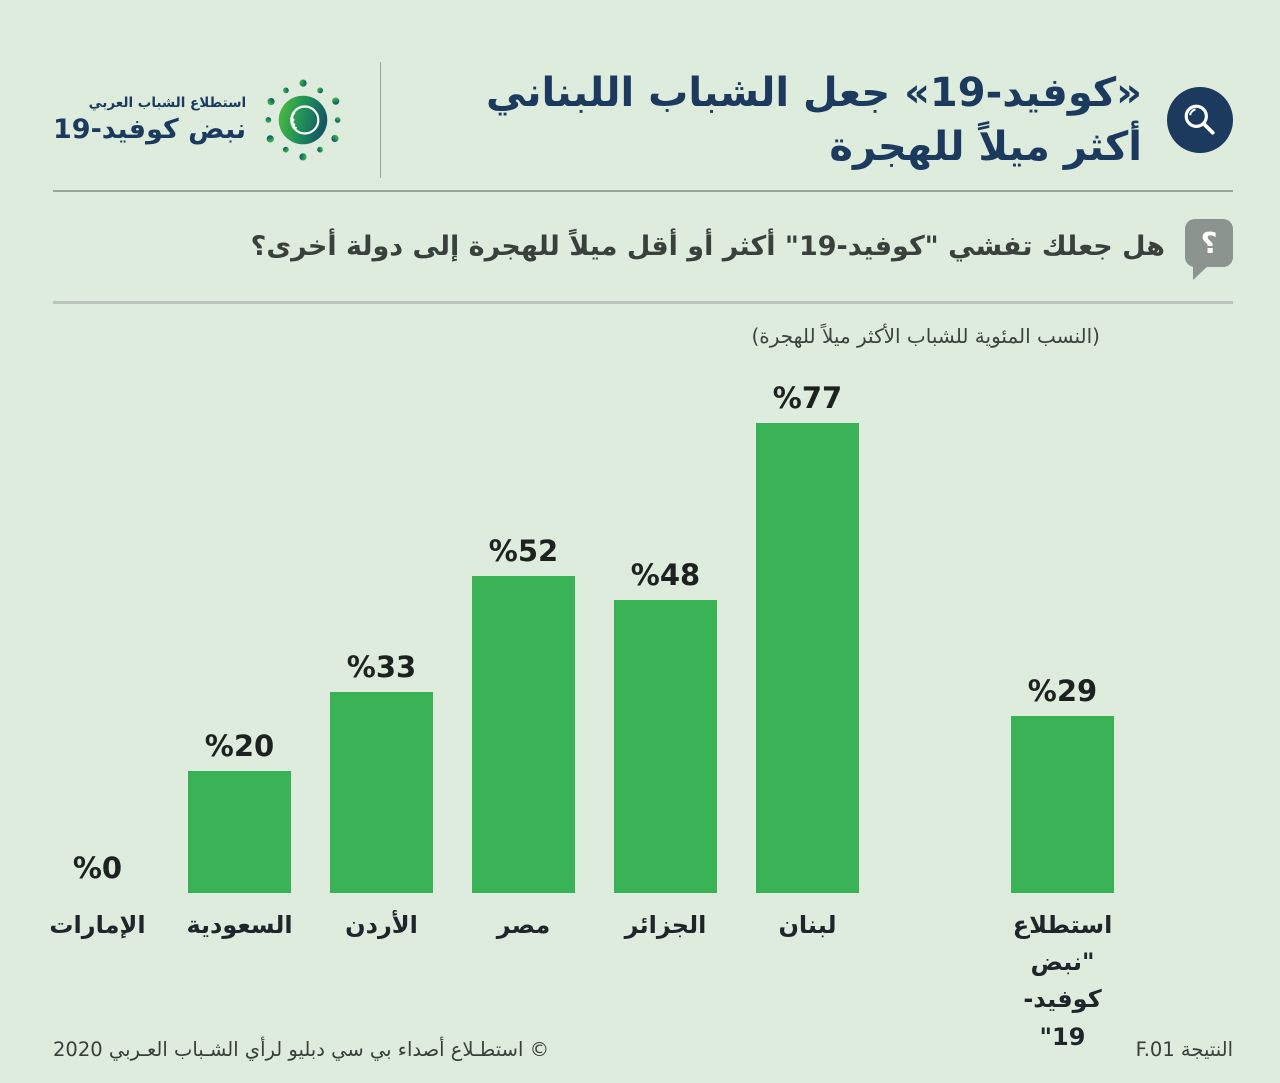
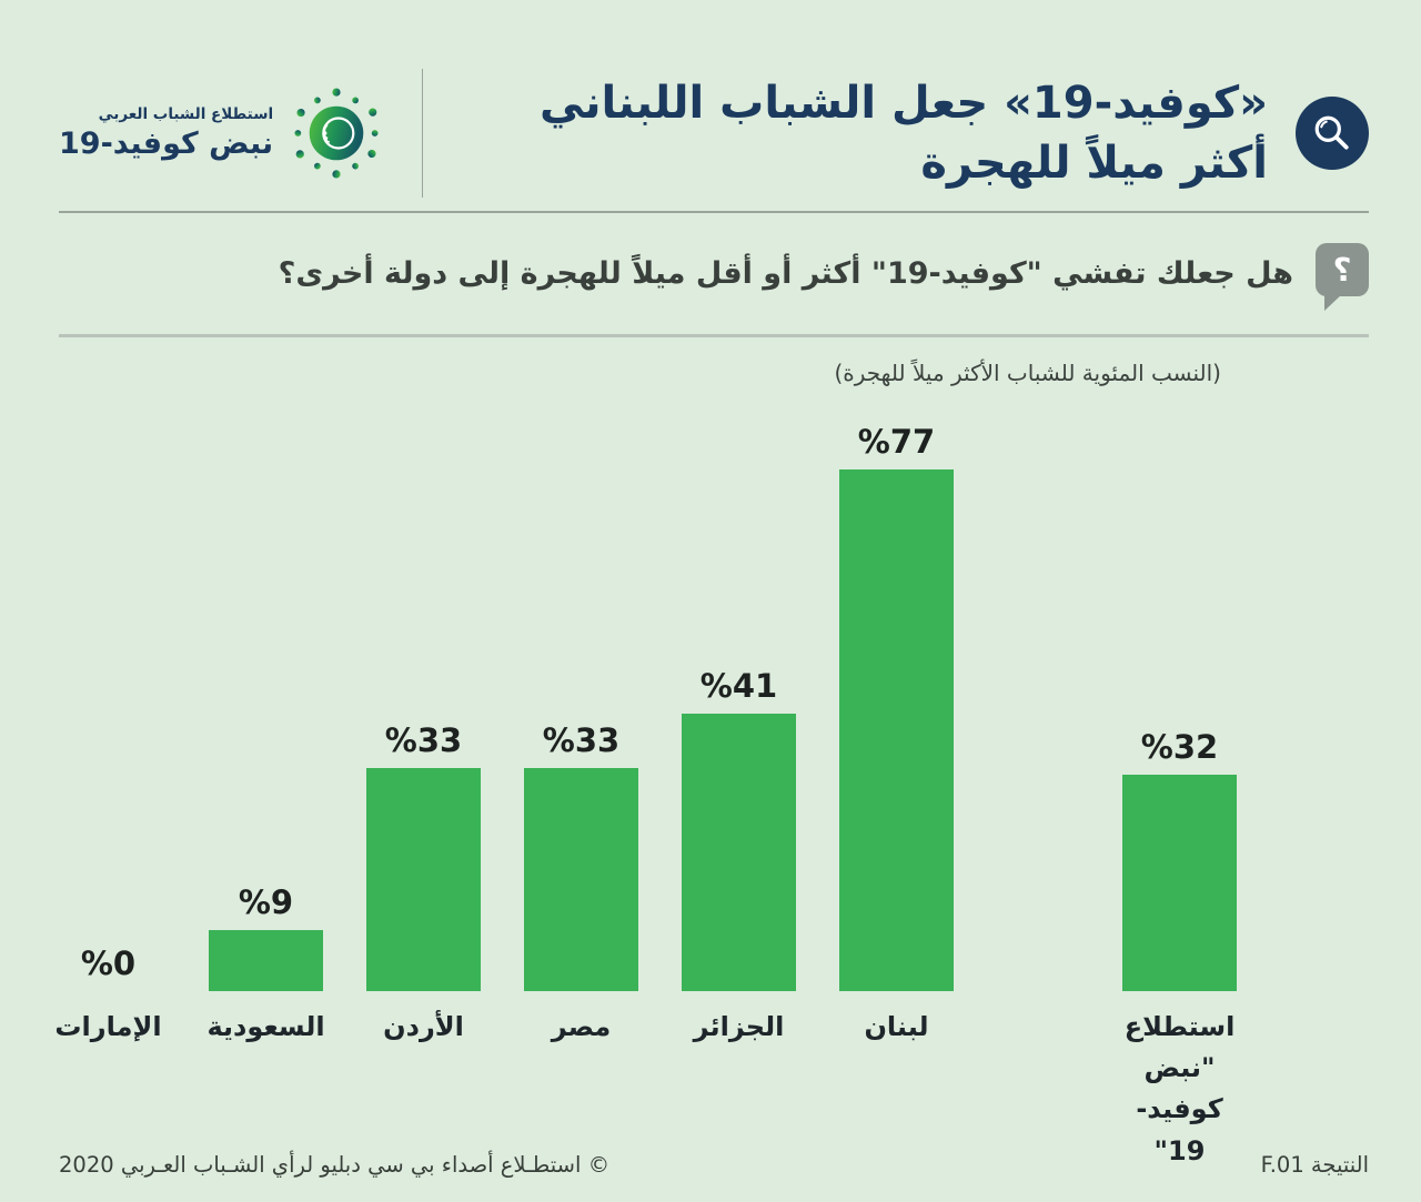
السعودية: 20 -> 9
مصر: 52 -> 33
الجزائر: 48 -> 41
استطلاع "نبض كوفيد- 19": 29 -> 32
